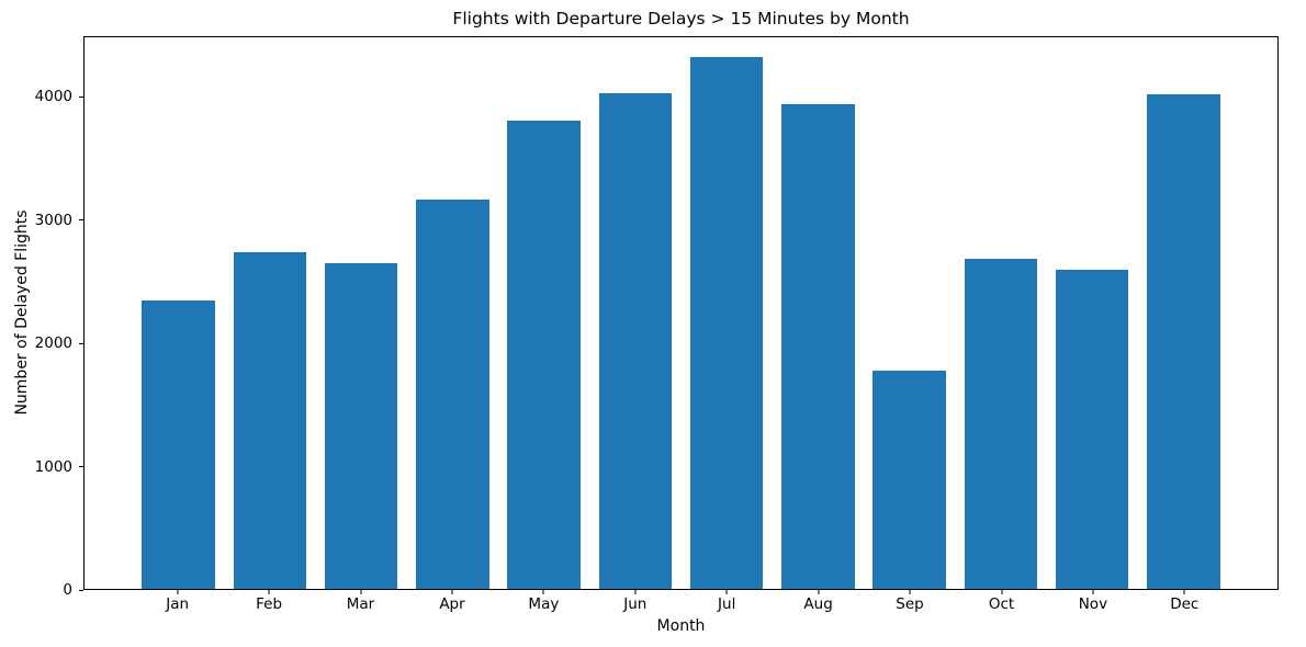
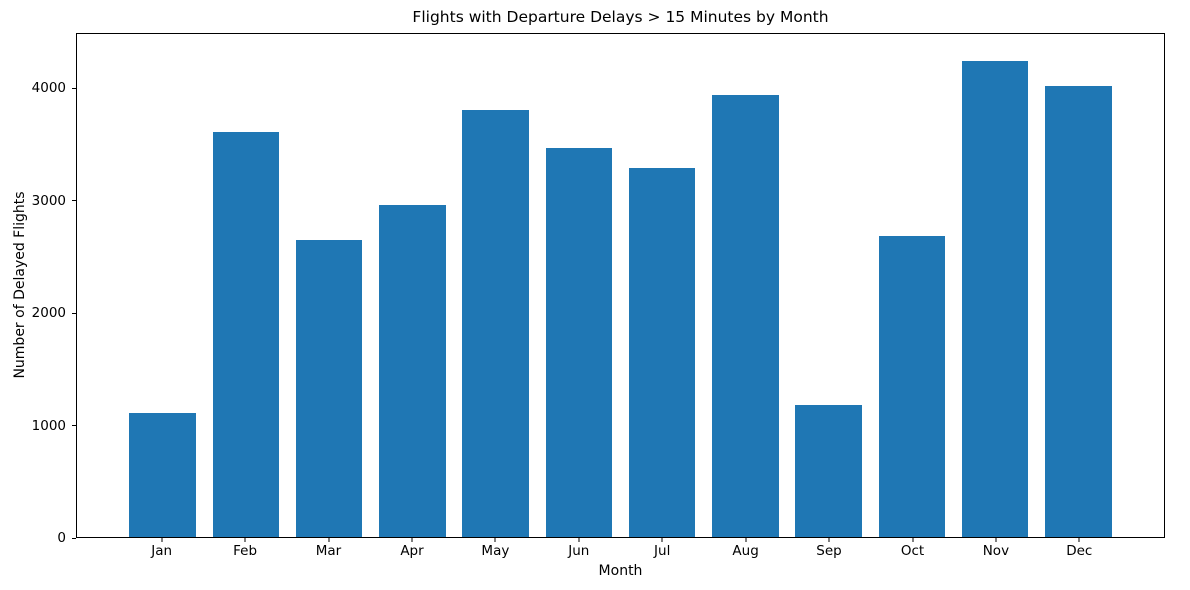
Jan: 2340 -> 1100
Feb: 2730 -> 3600
Apr: 3160 -> 2950
Jun: 4020 -> 3460
Jul: 4310 -> 3280
Sep: 1770 -> 1170
Nov: 2590 -> 4230
